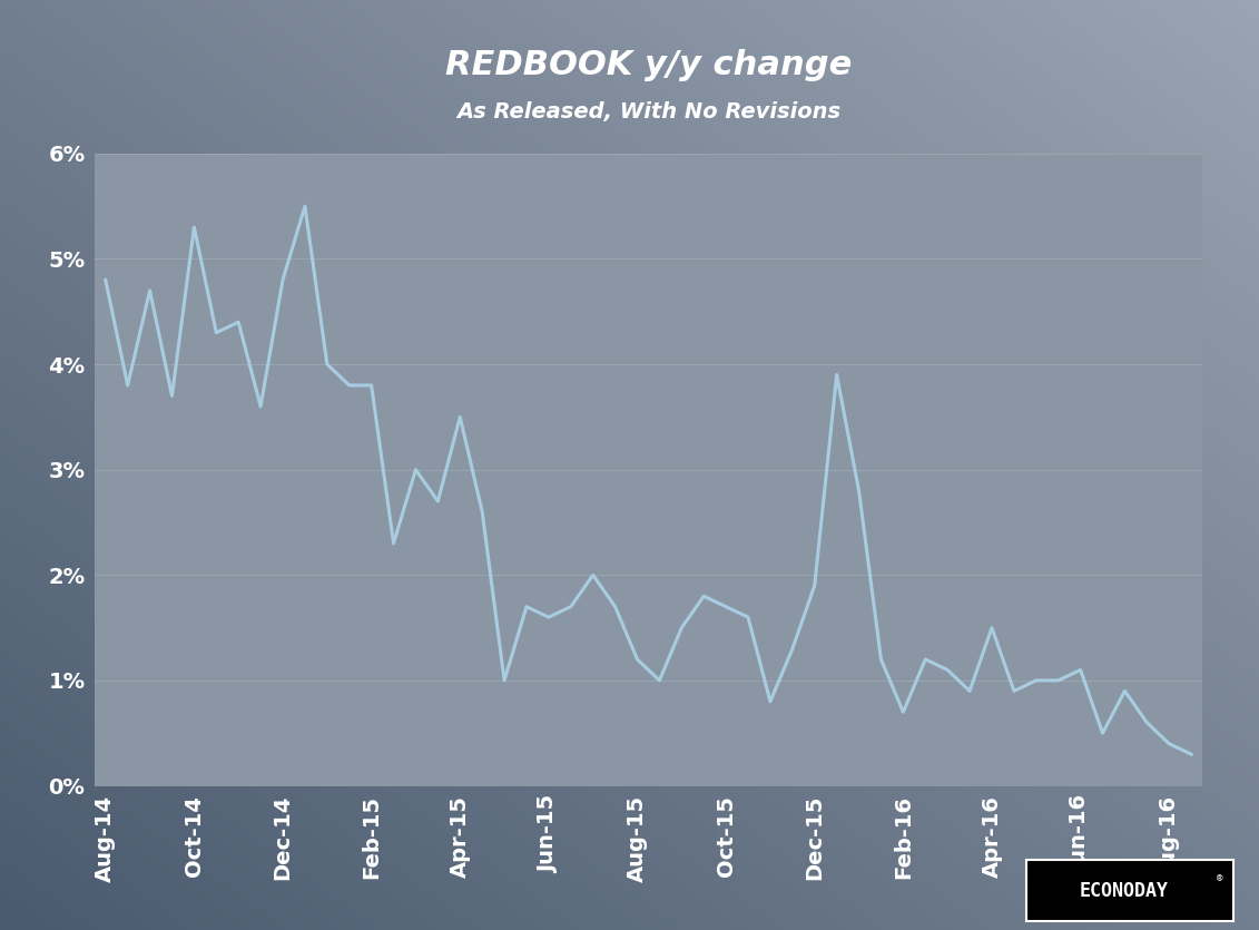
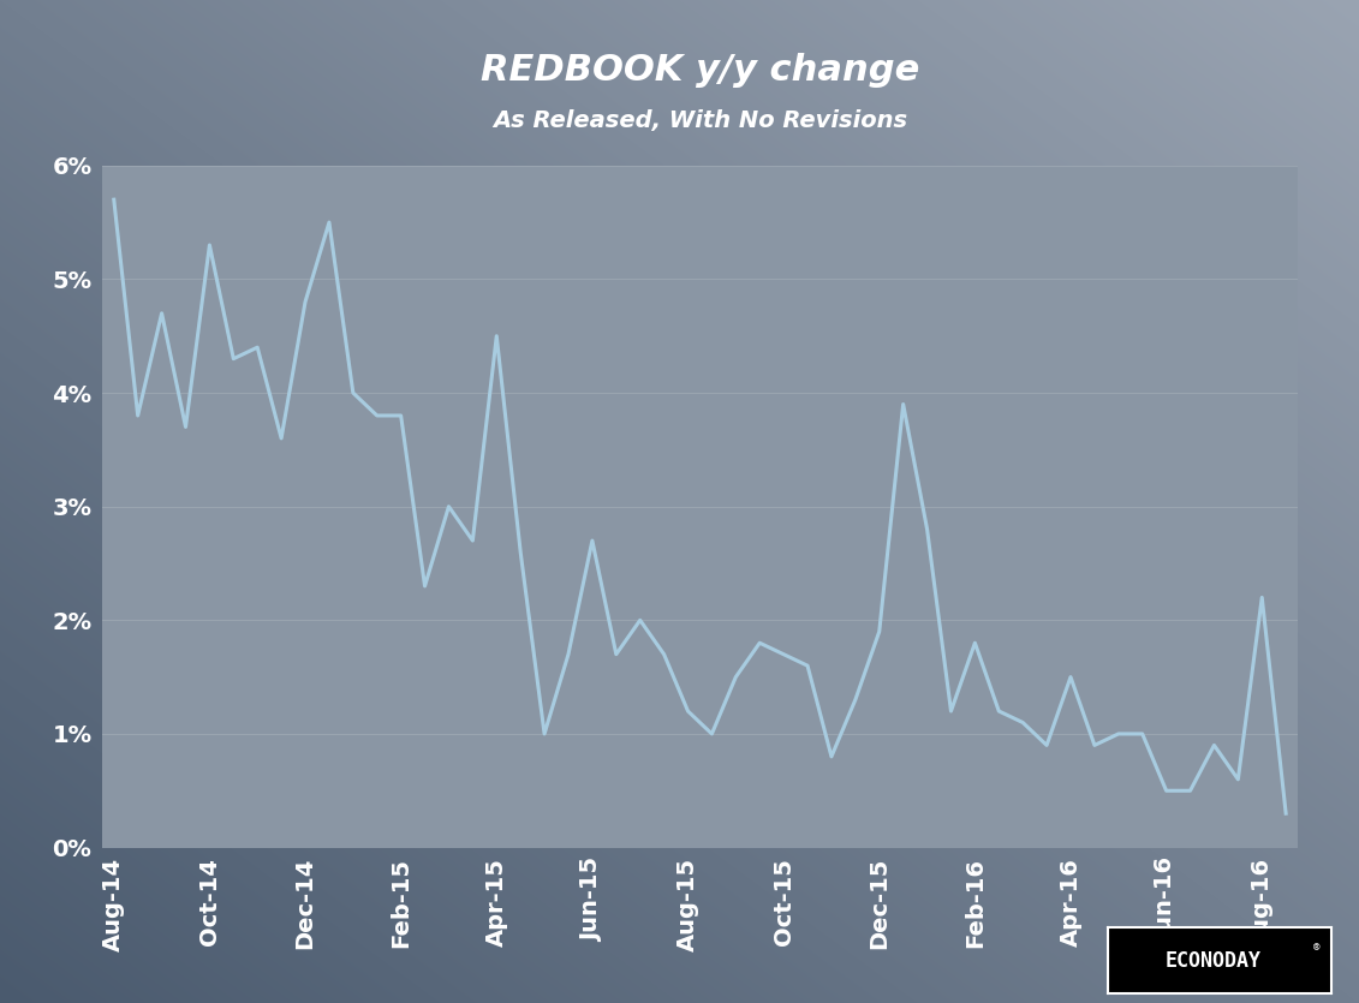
Aug-14: 4.8% -> 5.7%
Apr-15: 3.5% -> 4.5%
Jun-15: 1.6% -> 2.7%
Feb-16: 0.7% -> 1.8%
Jun-16: 1.1% -> 0.5%
Aug-16: 0.4% -> 2.2%
